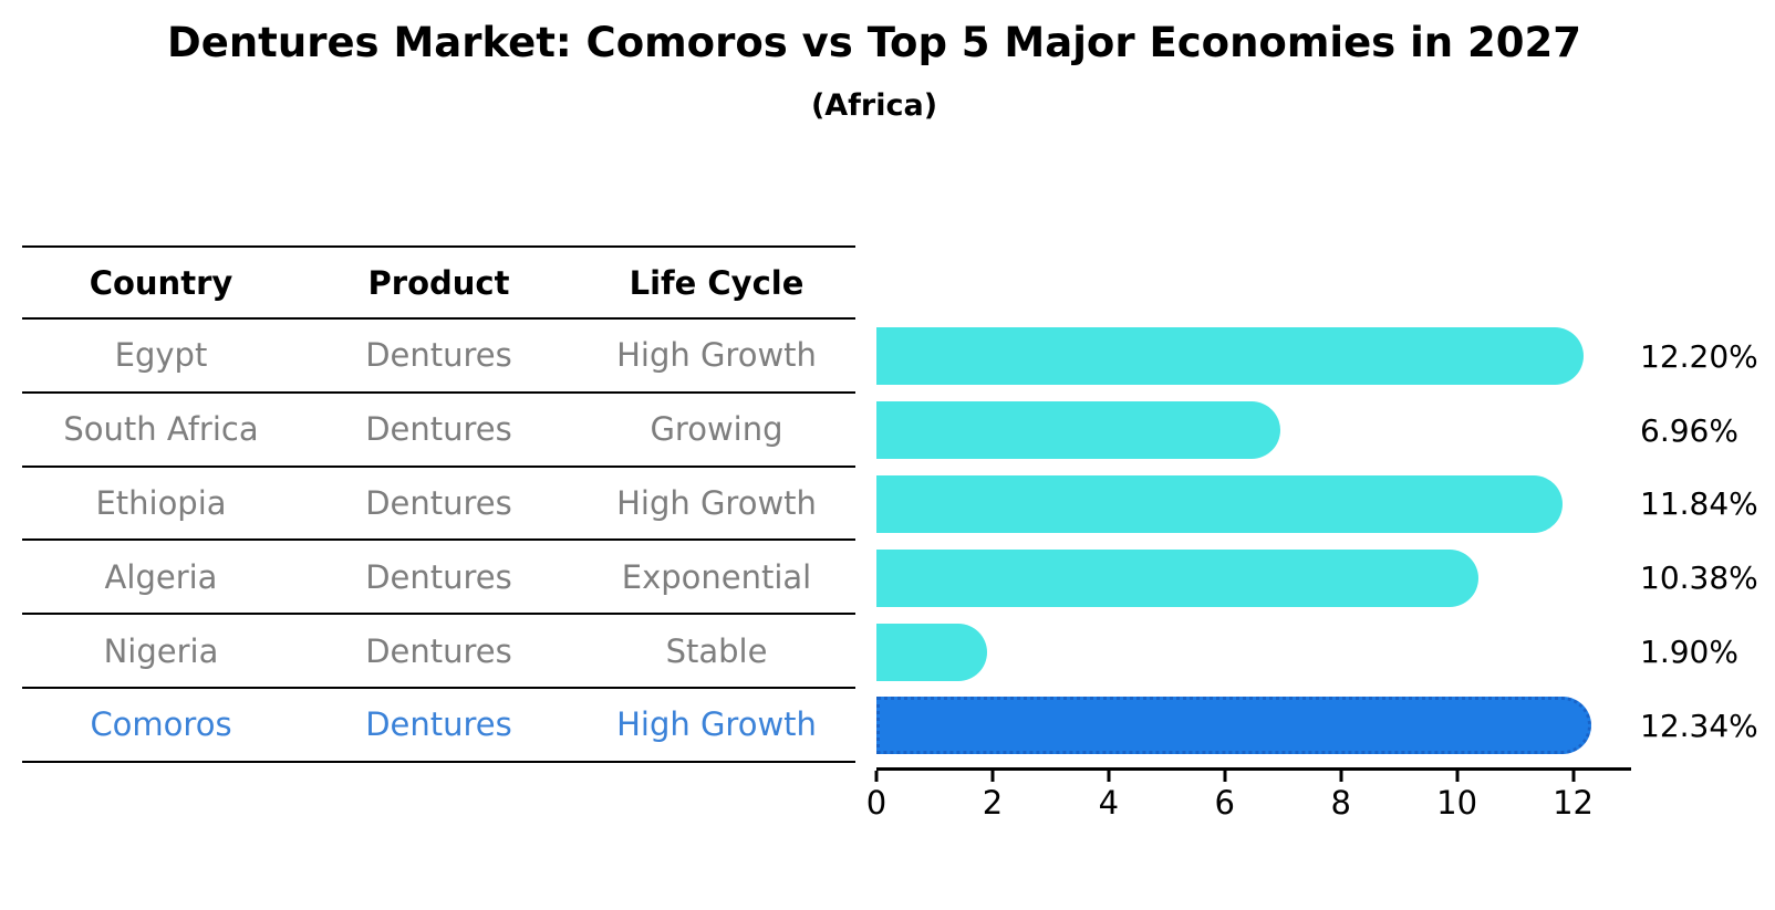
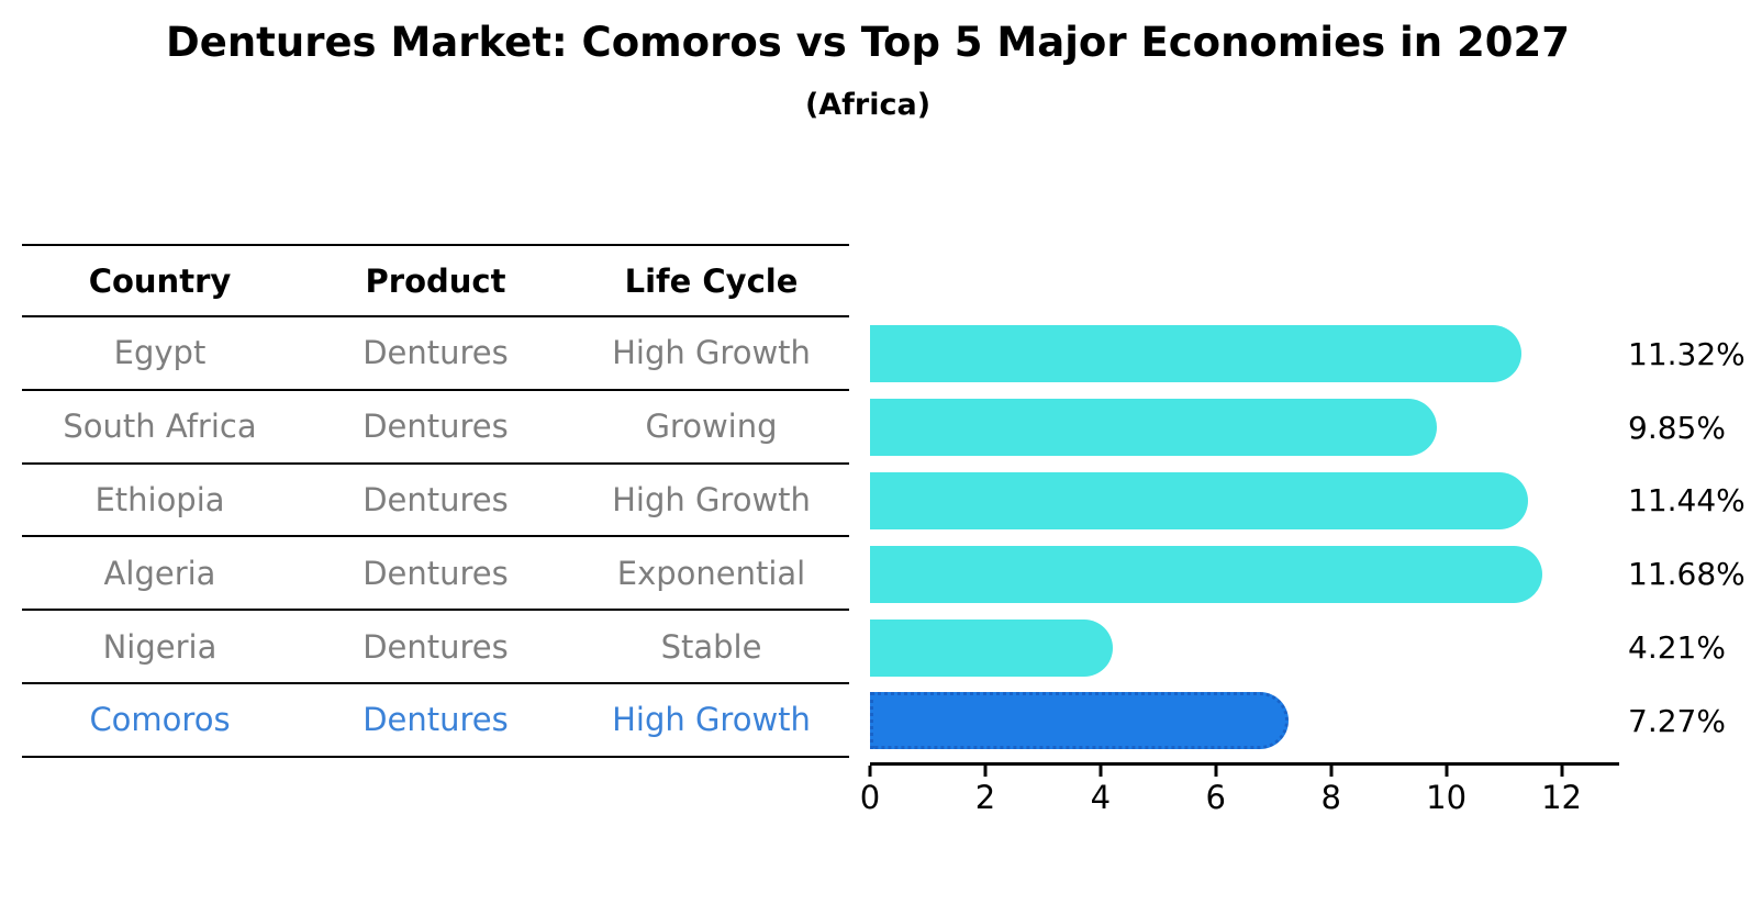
Egypt: 12.20% -> 11.32%
South Africa: 6.96% -> 9.85%
Ethiopia: 11.84% -> 11.44%
Algeria: 10.38% -> 11.68%
Nigeria: 1.90% -> 4.21%
Comoros: 12.34% -> 7.27%
